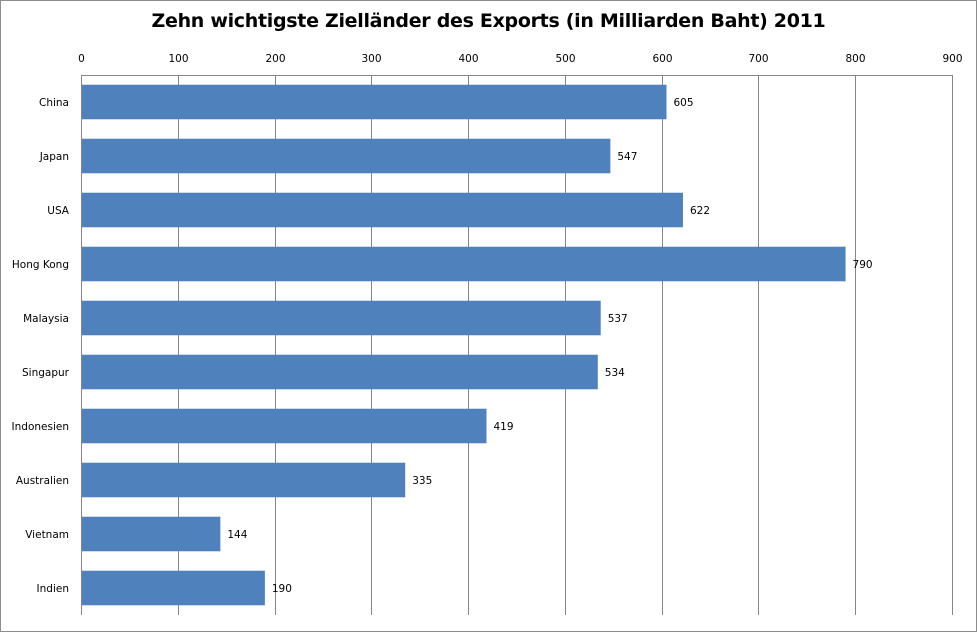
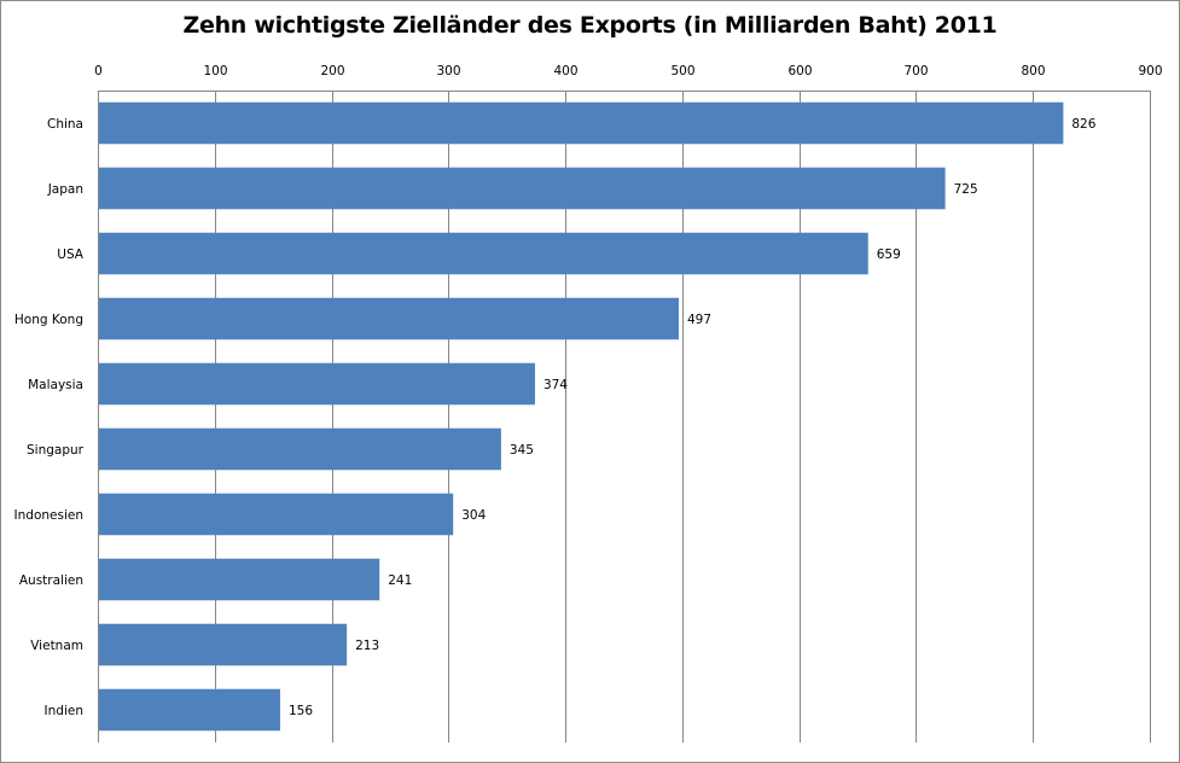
China: 605 -> 826
Japan: 547 -> 725
USA: 622 -> 659
Hong Kong: 790 -> 497
Malaysia: 537 -> 374
Singapur: 534 -> 345
Indonesien: 419 -> 304
Australien: 335 -> 241
Vietnam: 144 -> 213
Indien: 190 -> 156
